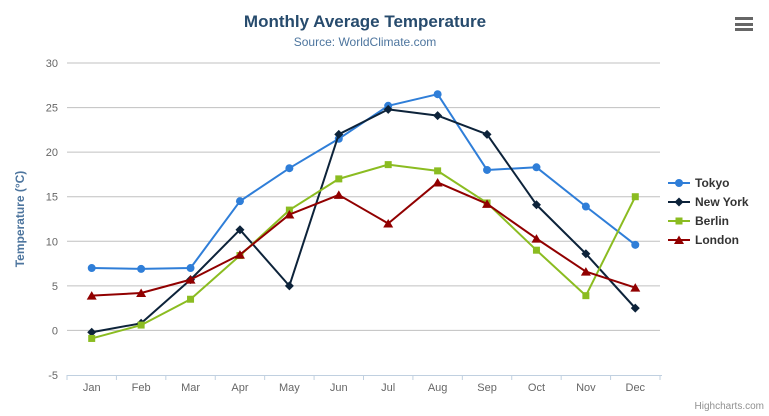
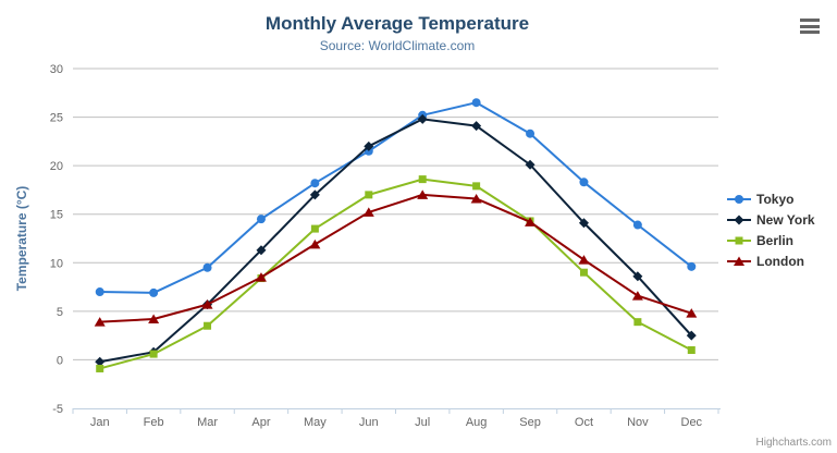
Tokyo/Mar: 7 -> 10
New York/May: 5 -> 17
London/May: 13 -> 12
London/Jul: 12 -> 17
Tokyo/Sep: 18 -> 23
New York/Sep: 22 -> 20
Berlin/Dec: 15 -> 1
